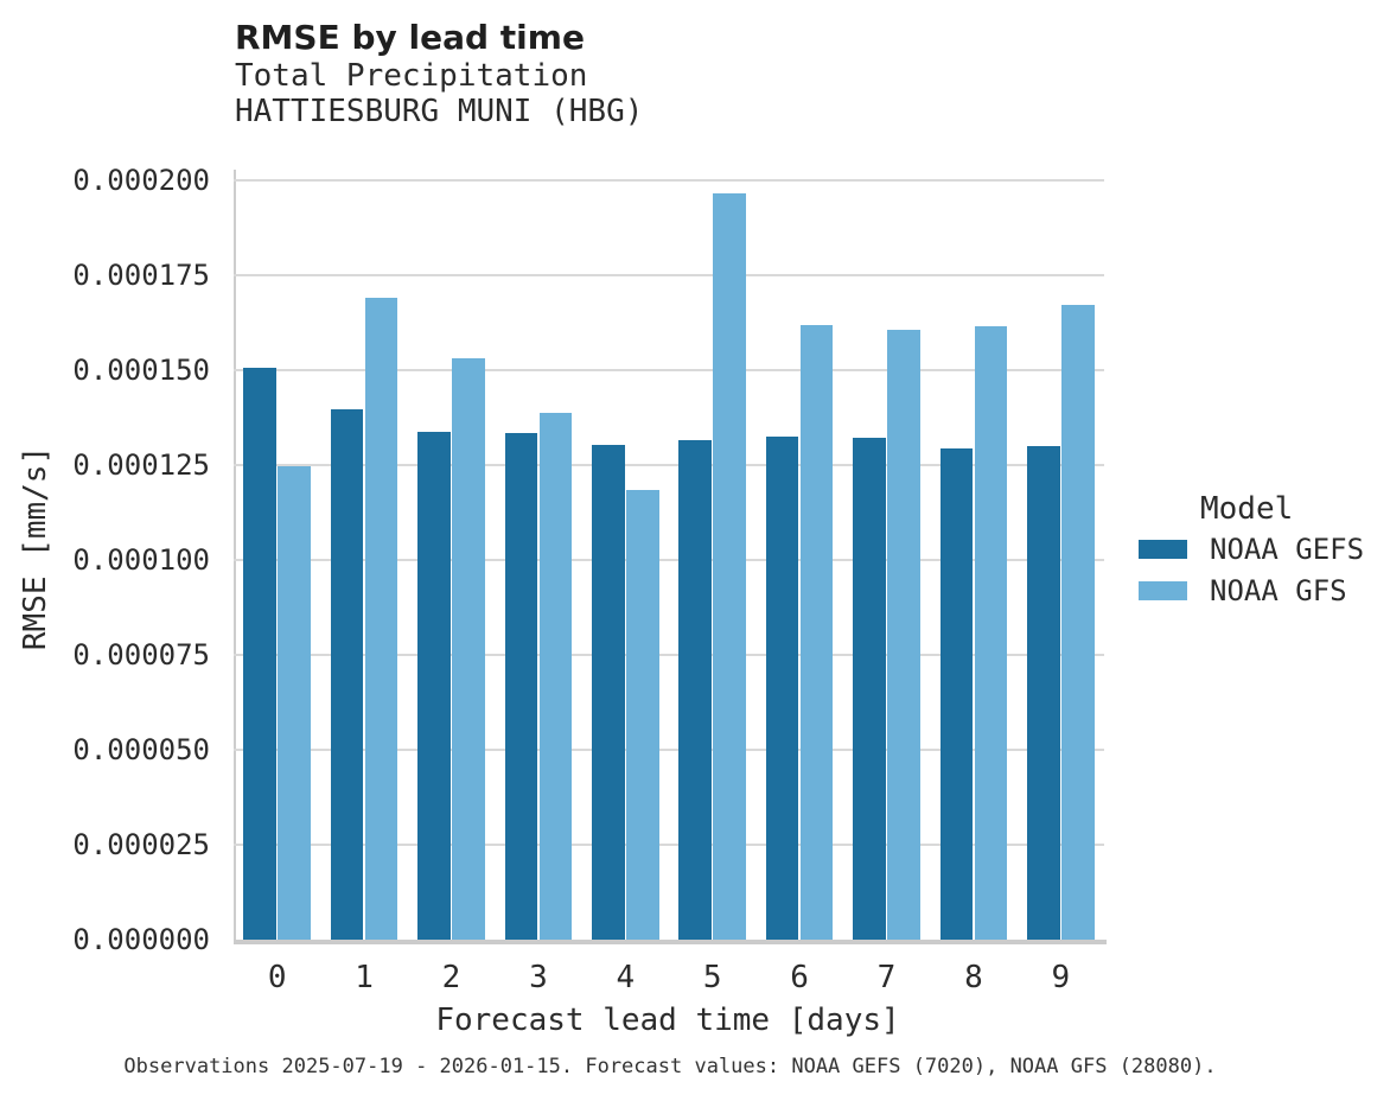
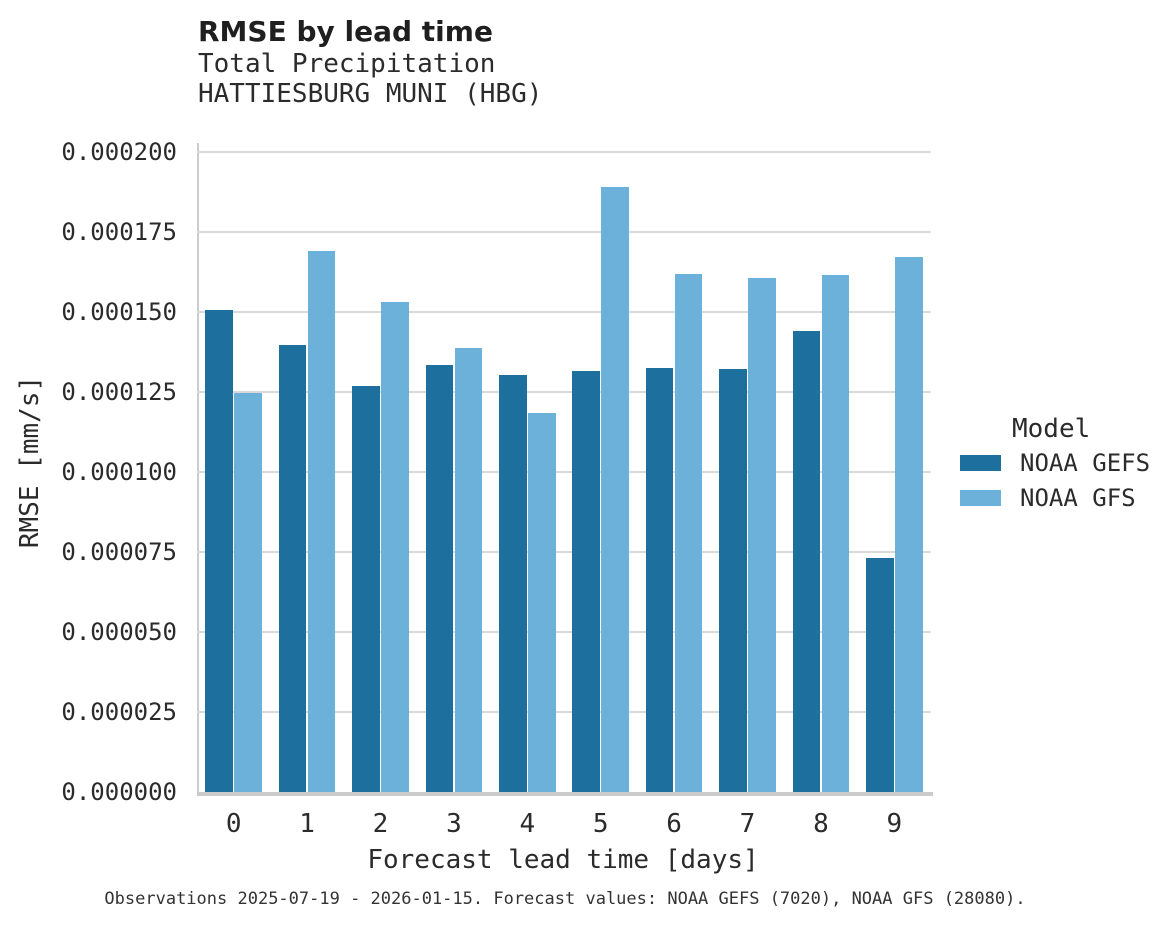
NOAA GEFS/2: 0.000134 -> 0.000127
NOAA GFS/5: 0.000197 -> 0.000189
NOAA GEFS/8: 0.000130 -> 0.000144
NOAA GEFS/9: 0.000130 -> 0.000073
